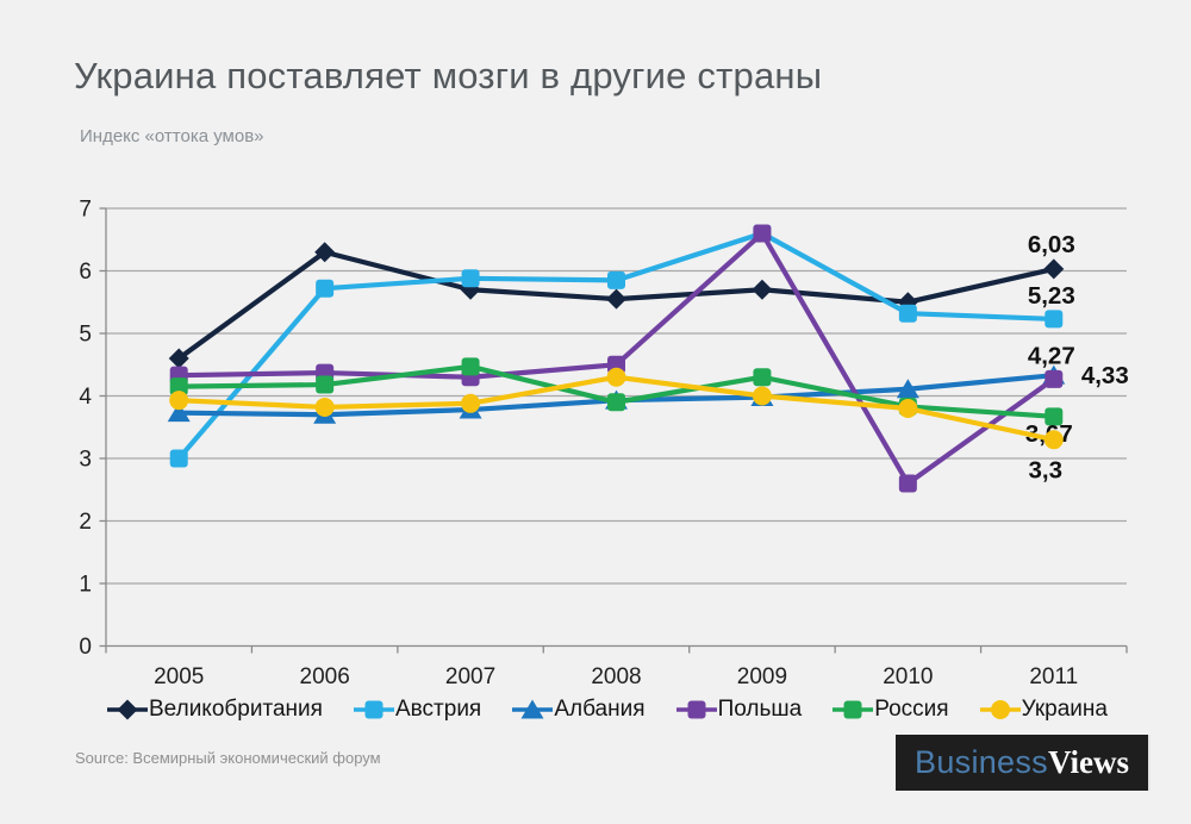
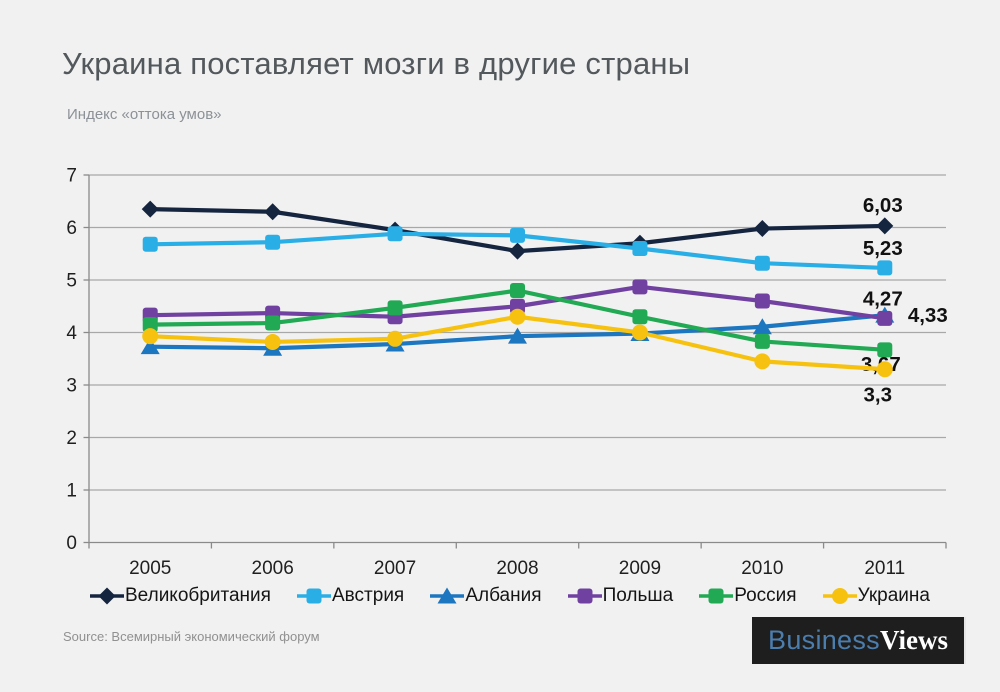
Великобритания/2005: 4.6 -> 6.3
Австрия/2005: 3.0 -> 5.7
Великобритания/2007: 5.7 -> 6.0
Россия/2008: 3.9 -> 4.8
Австрия/2009: 6.6 -> 5.6
Польша/2009: 6.6 -> 4.9
Великобритания/2010: 5.5 -> 6.0
Польша/2010: 2.6 -> 4.6
Украина/2010: 3.8 -> 3.5
